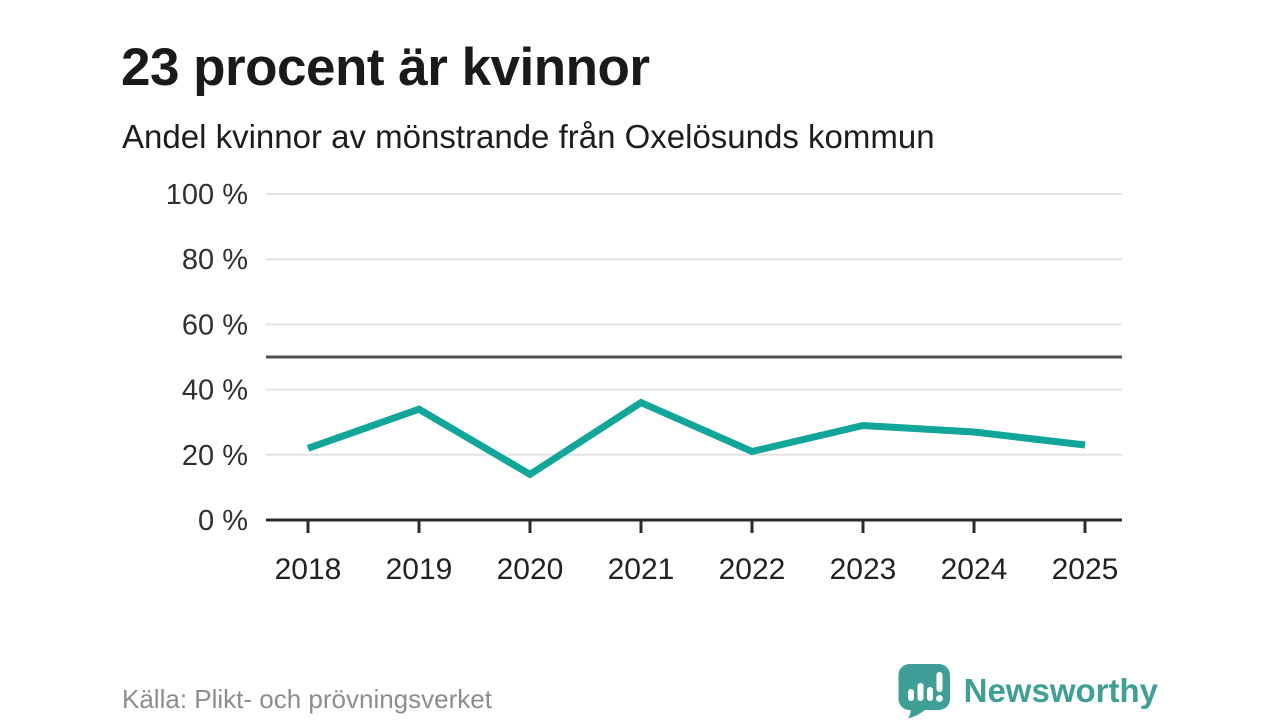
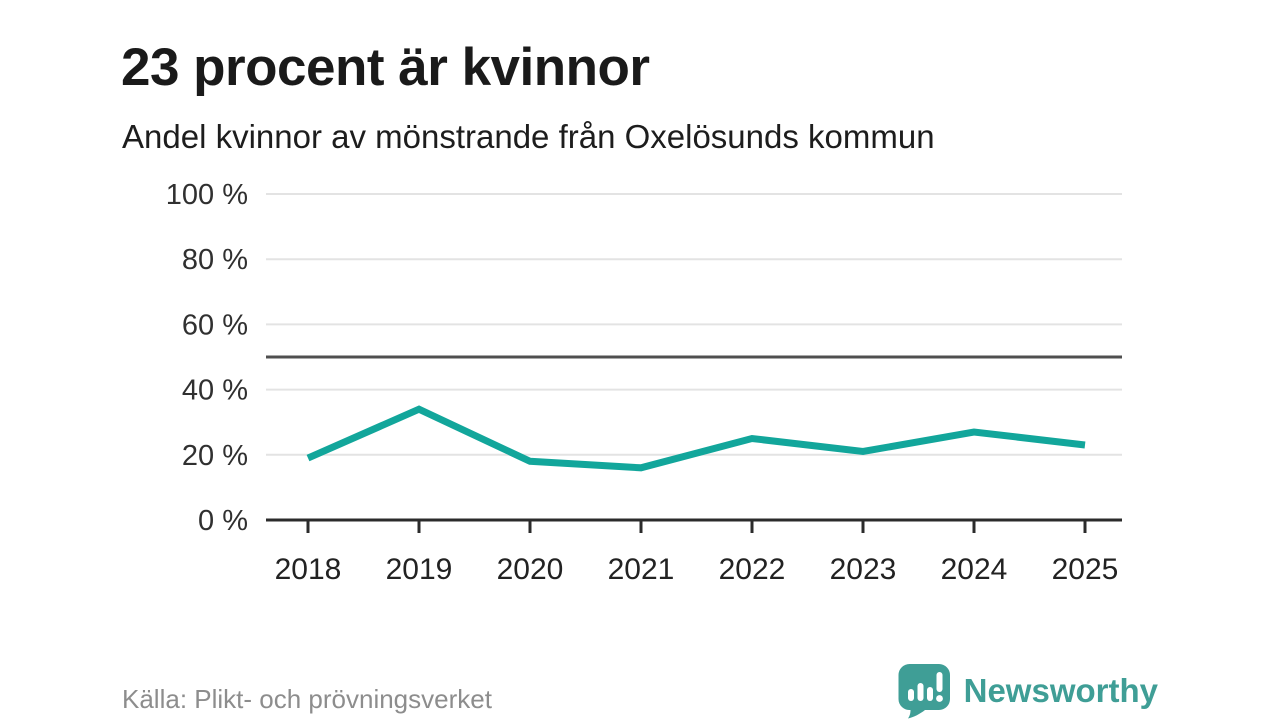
2018: 22% -> 19%
2020: 14% -> 18%
2021: 36% -> 16%
2022: 21% -> 25%
2023: 29% -> 21%
